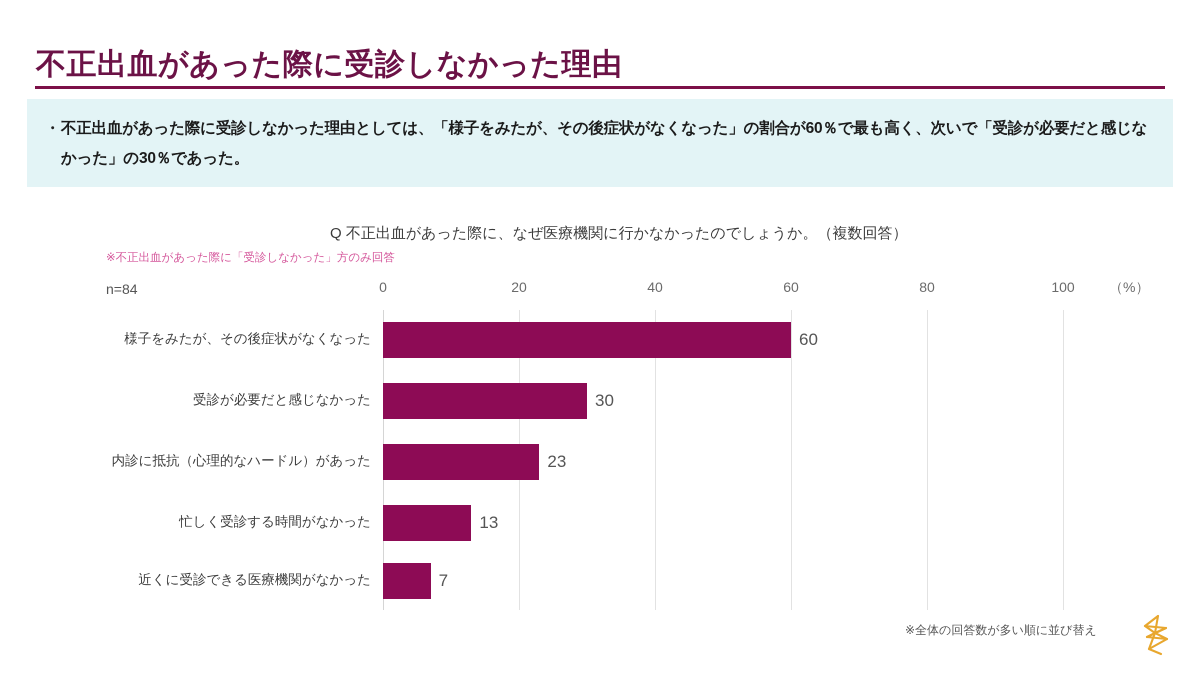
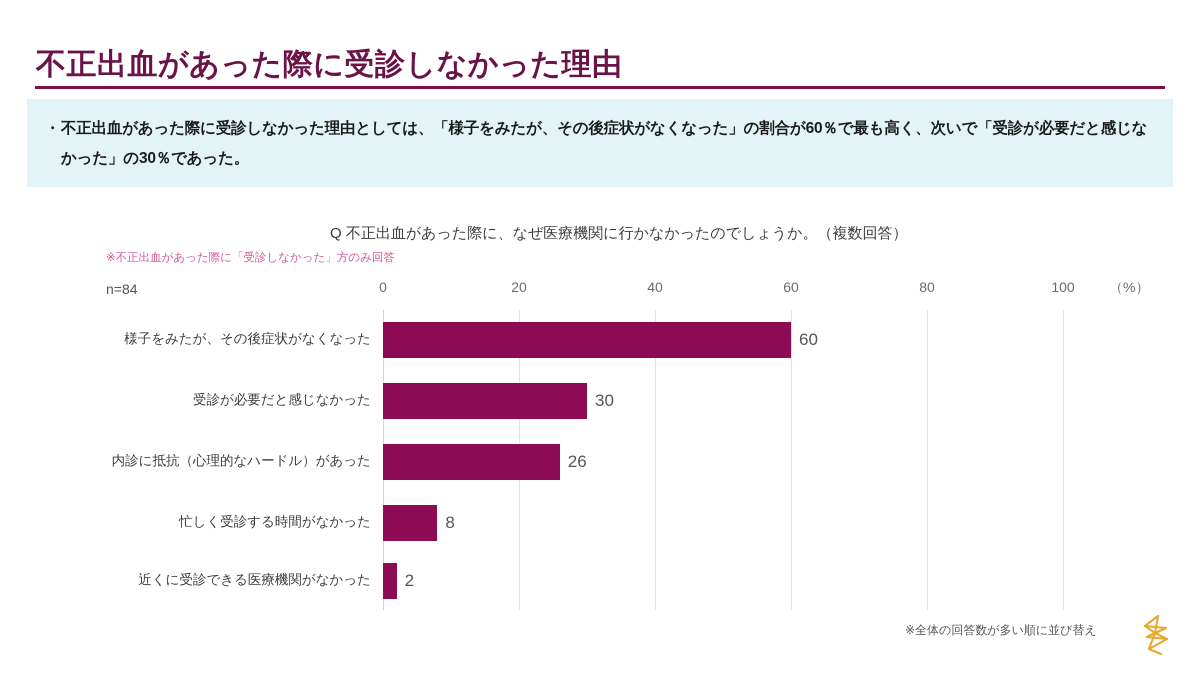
内診に抵抗（心理的なハードル）があった: 23 -> 26
忙しく受診する時間がなかった: 13 -> 8
近くに受診できる医療機関がなかった: 7 -> 2
